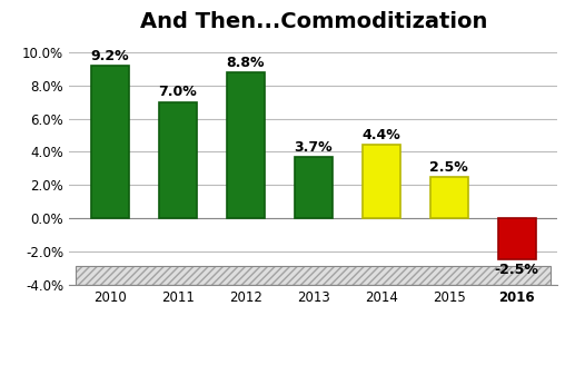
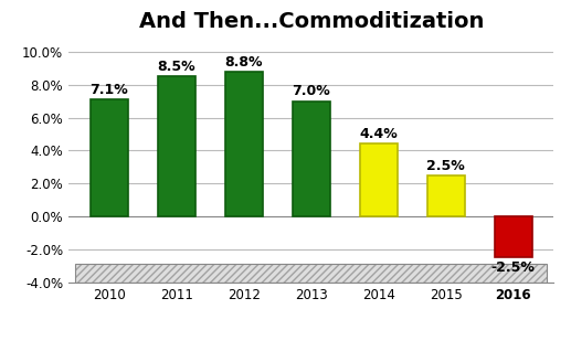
2010: 9.2% -> 7.1%
2011: 7.0% -> 8.5%
2013: 3.7% -> 7.0%
